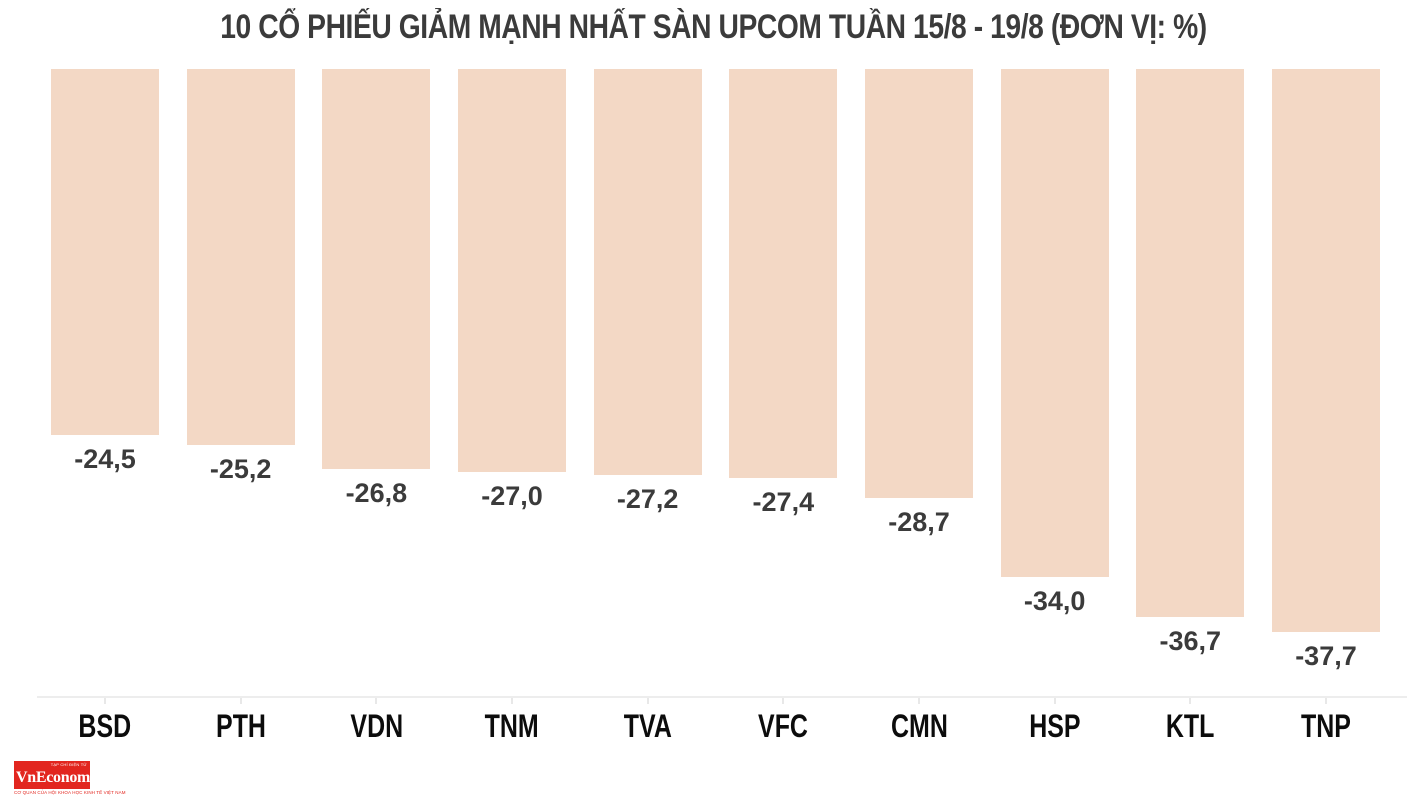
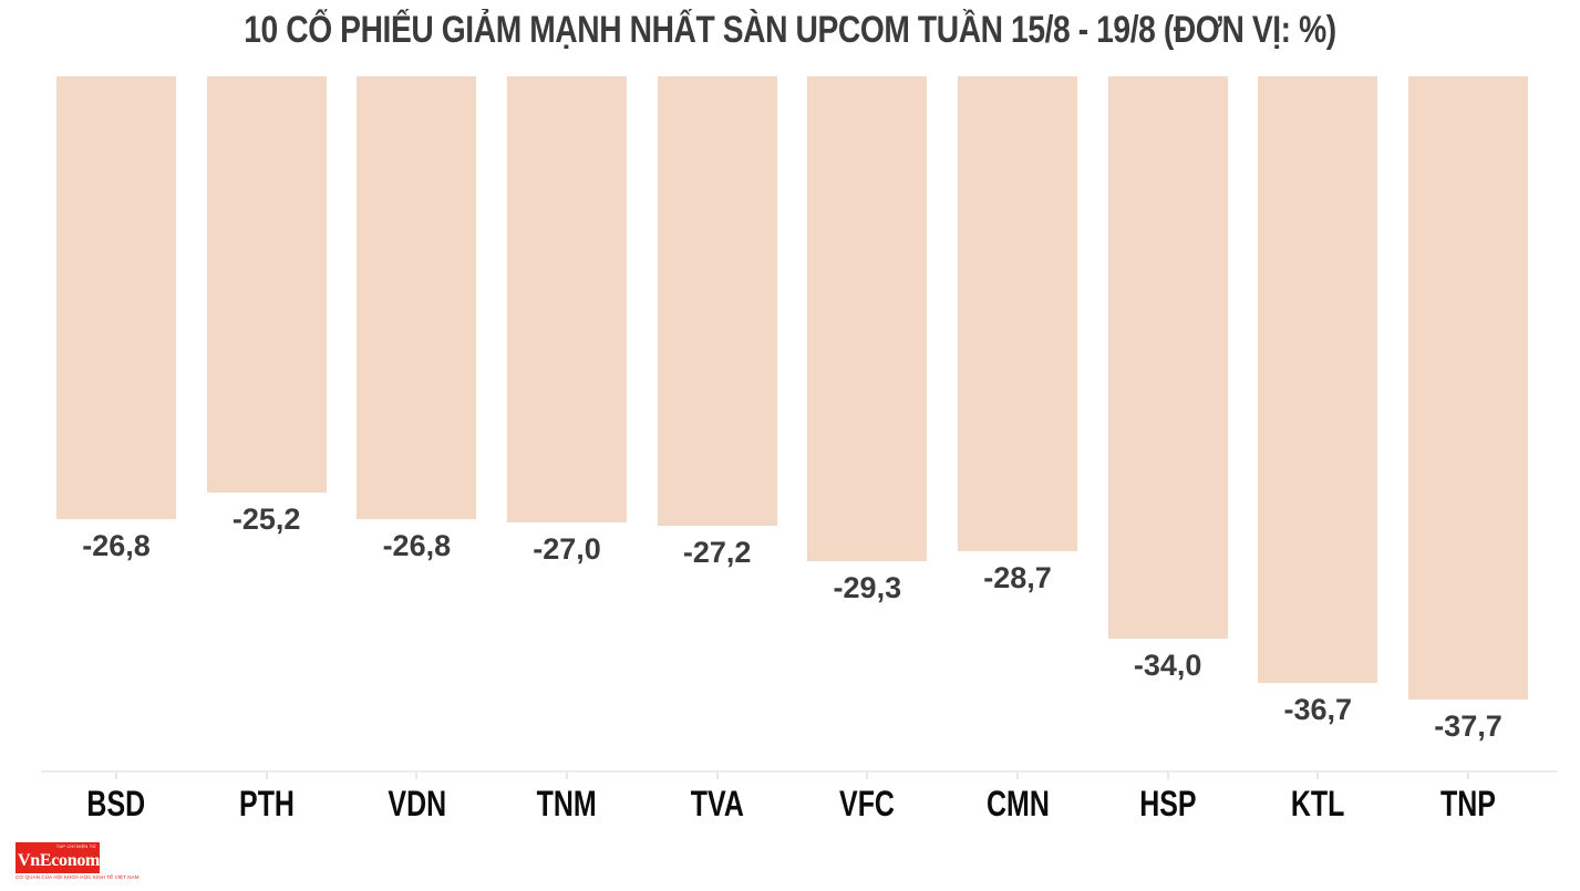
BSD: -24,5 -> -26,8
VFC: -27,4 -> -29,3
